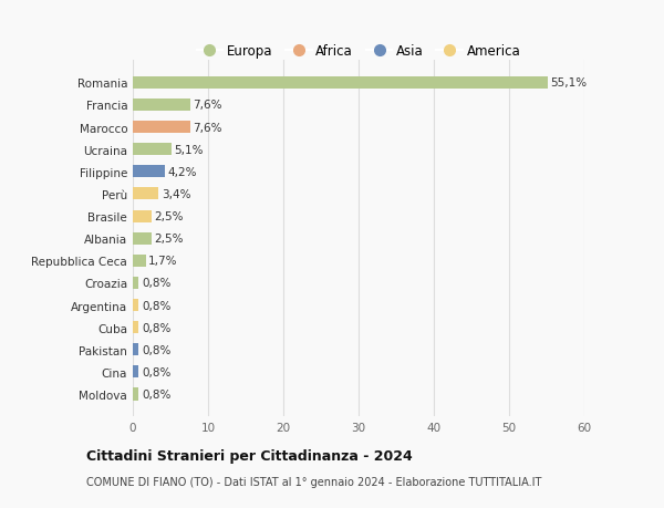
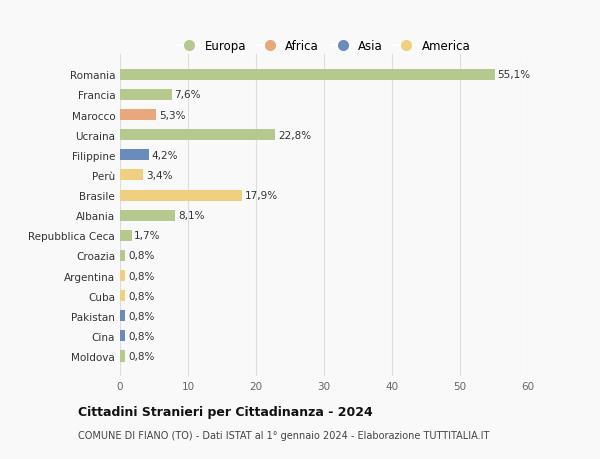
Marocco: 7,6% -> 5,3%
Ucraina: 5,1% -> 22,8%
Brasile: 2,5% -> 17,9%
Albania: 2,5% -> 8,1%
